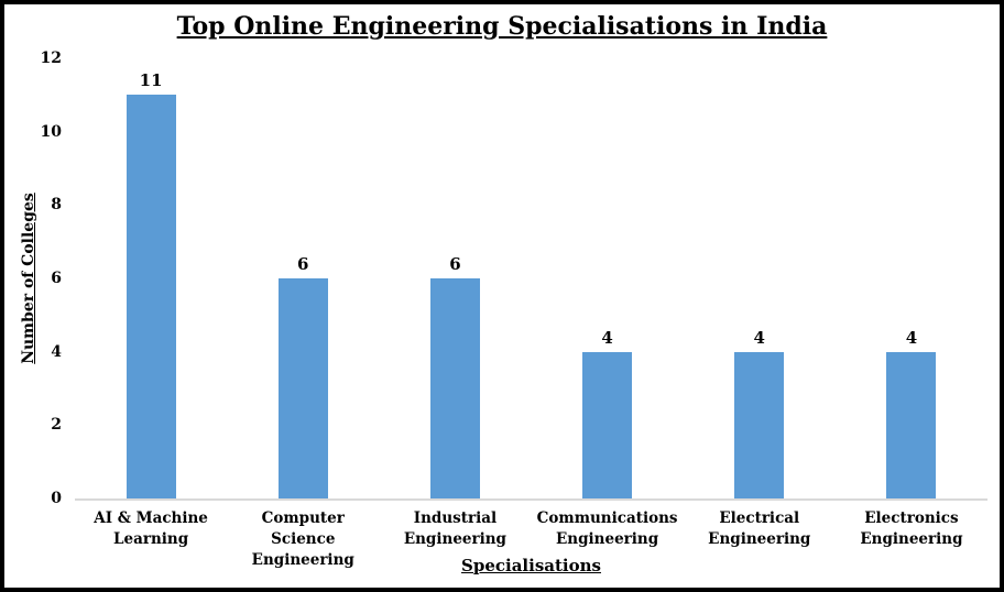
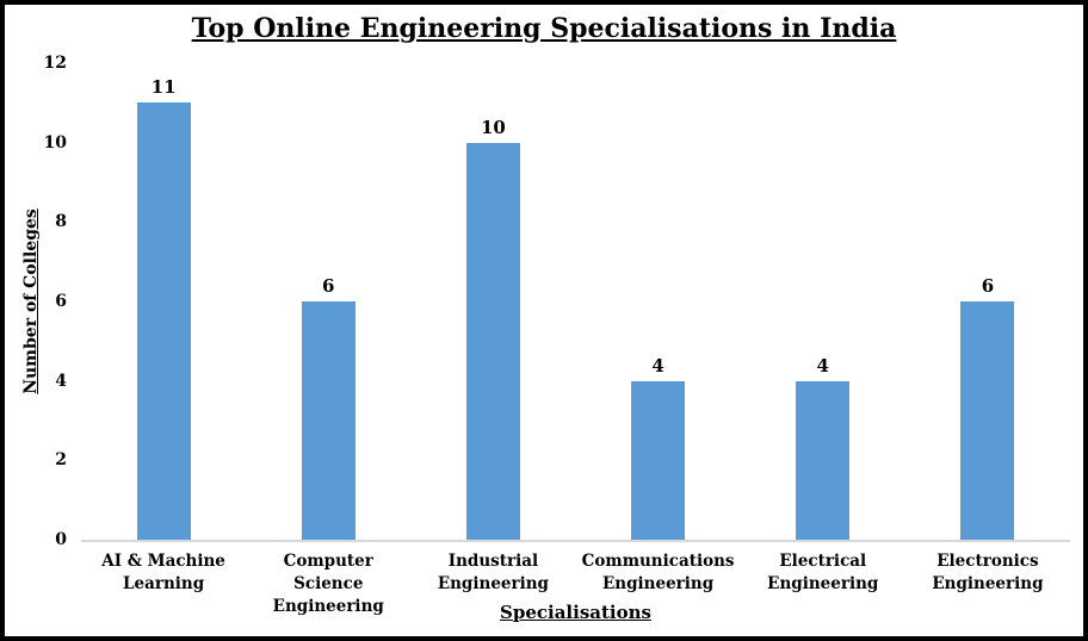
Industrial Engineering: 6 -> 10
Electronics Engineering: 4 -> 6
